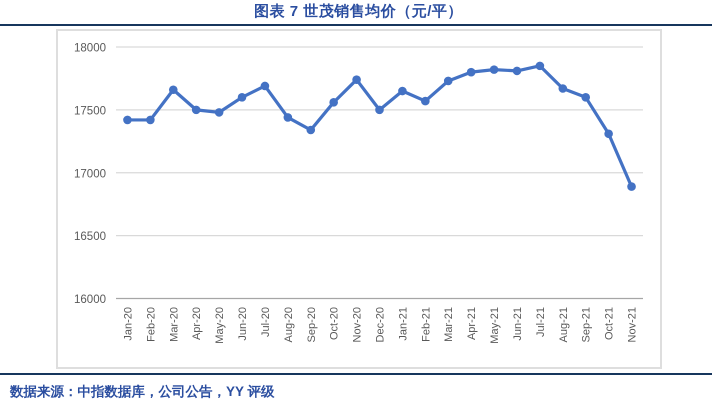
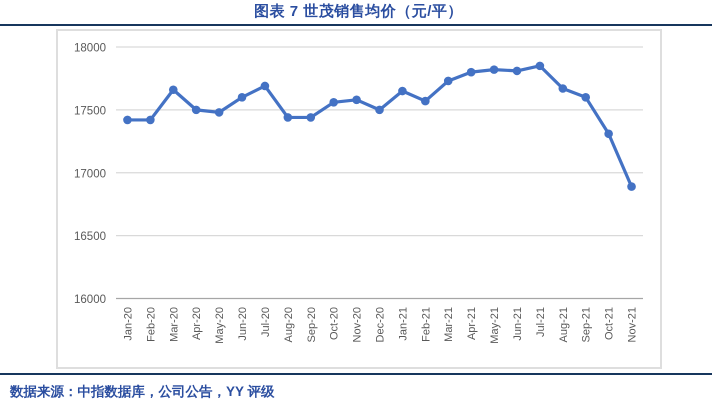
Sep-20: 17340 -> 17440
Nov-20: 17740 -> 17580
